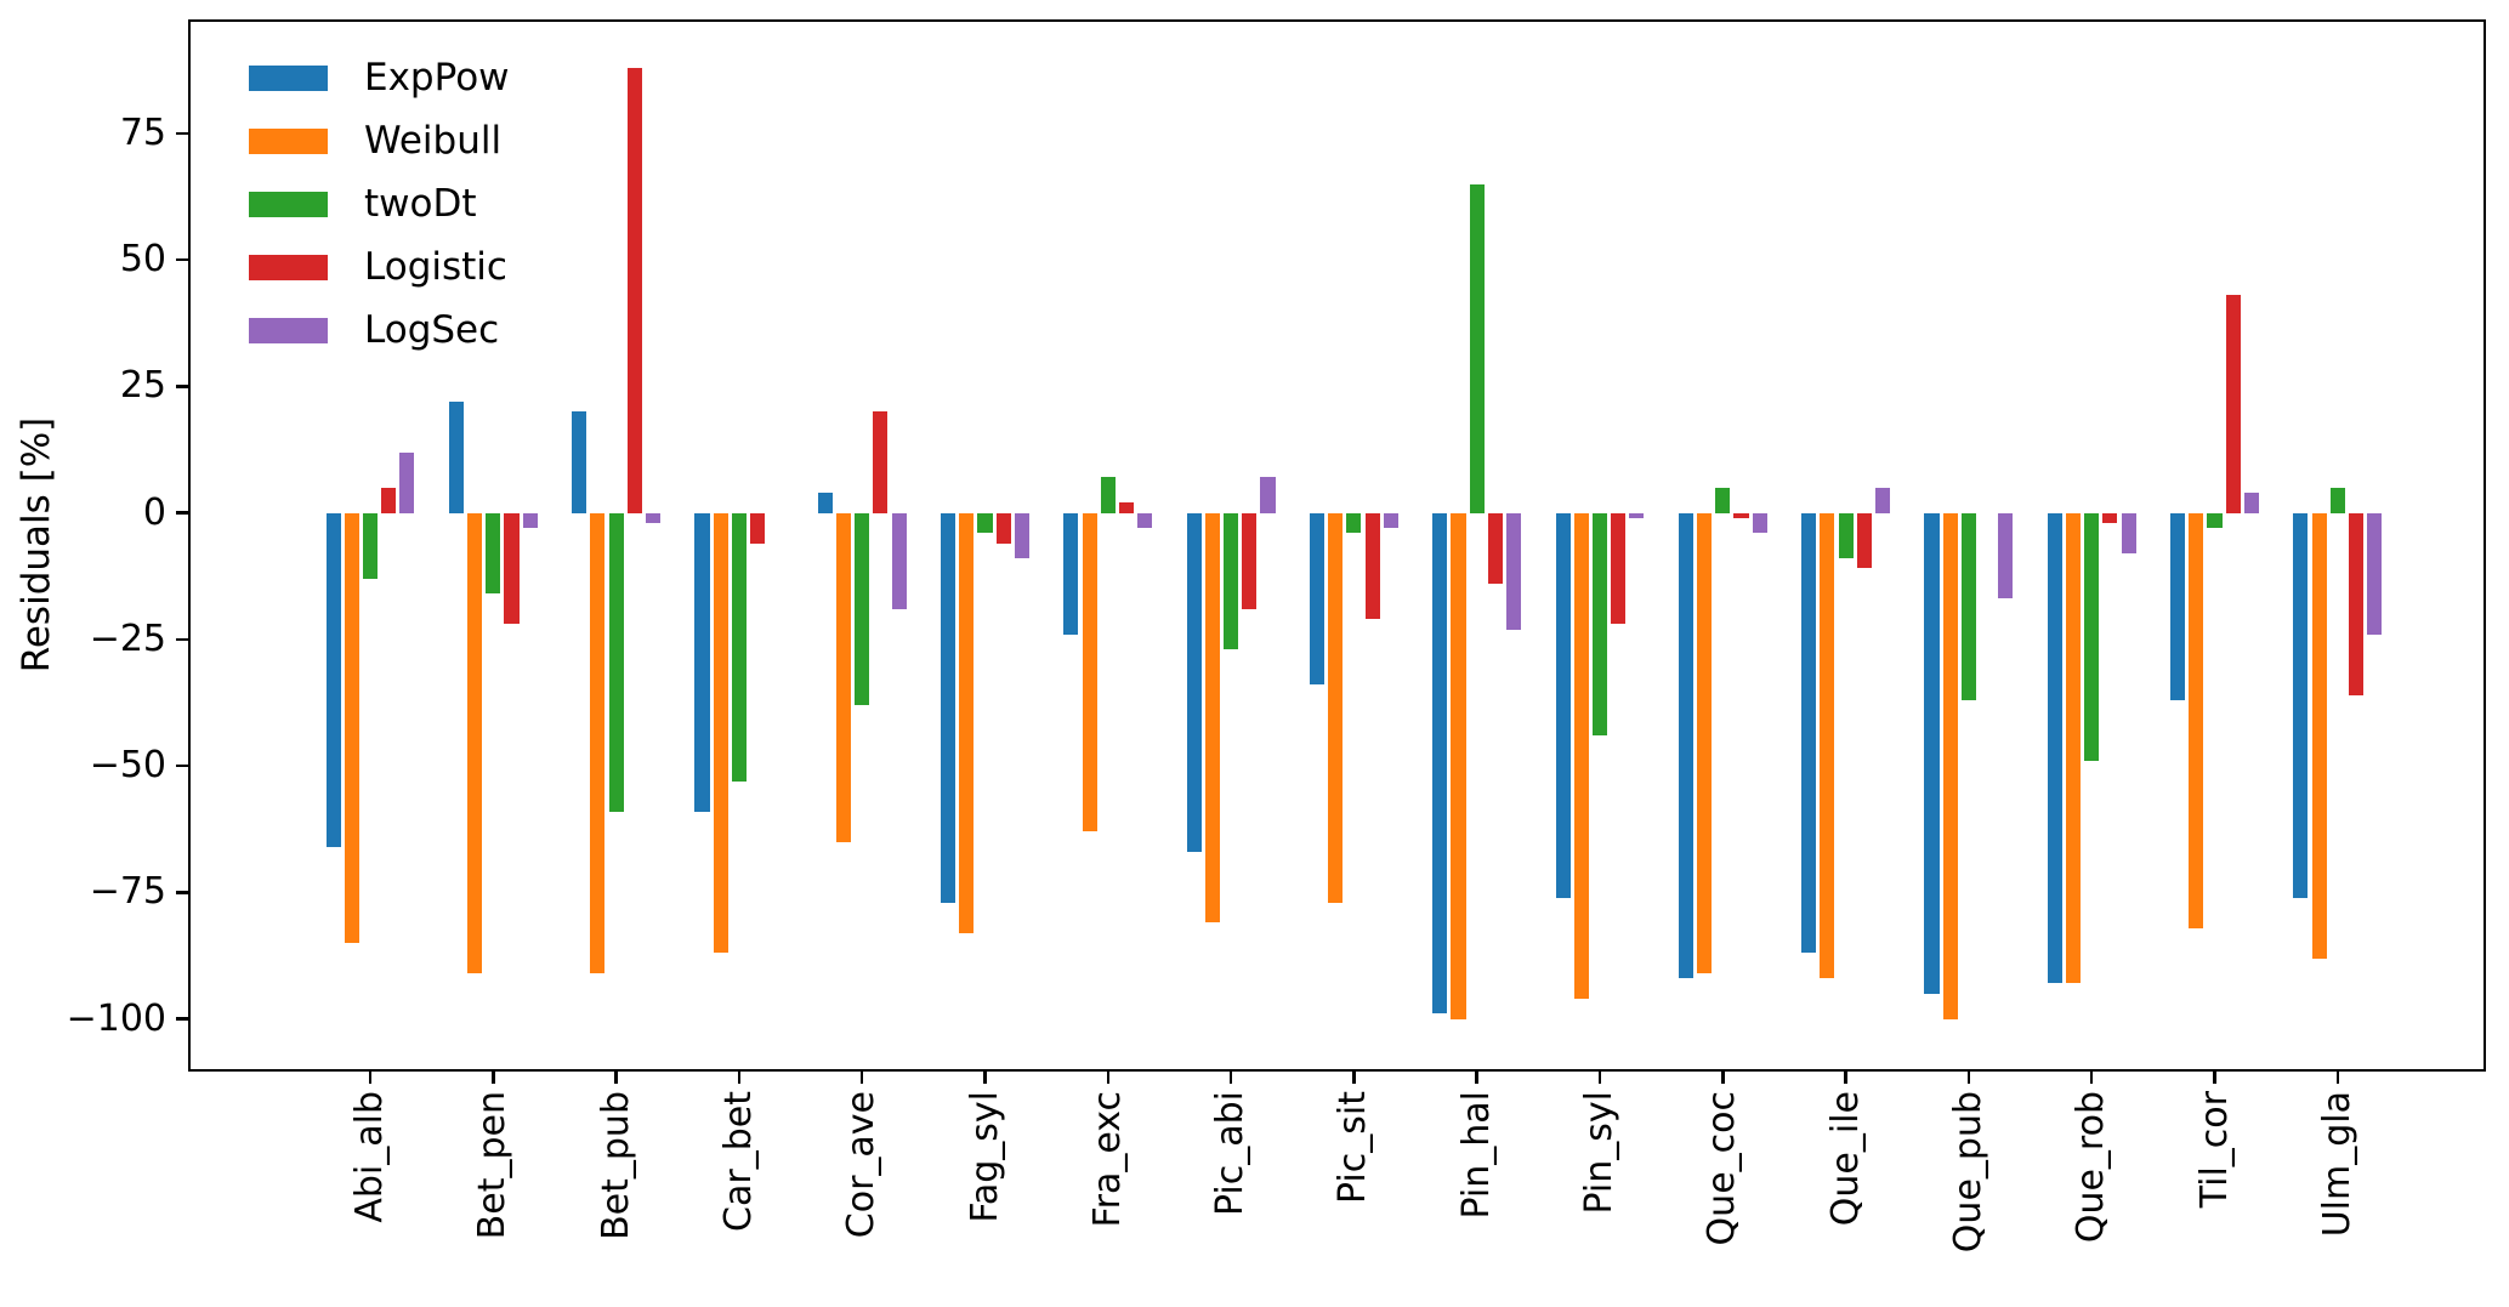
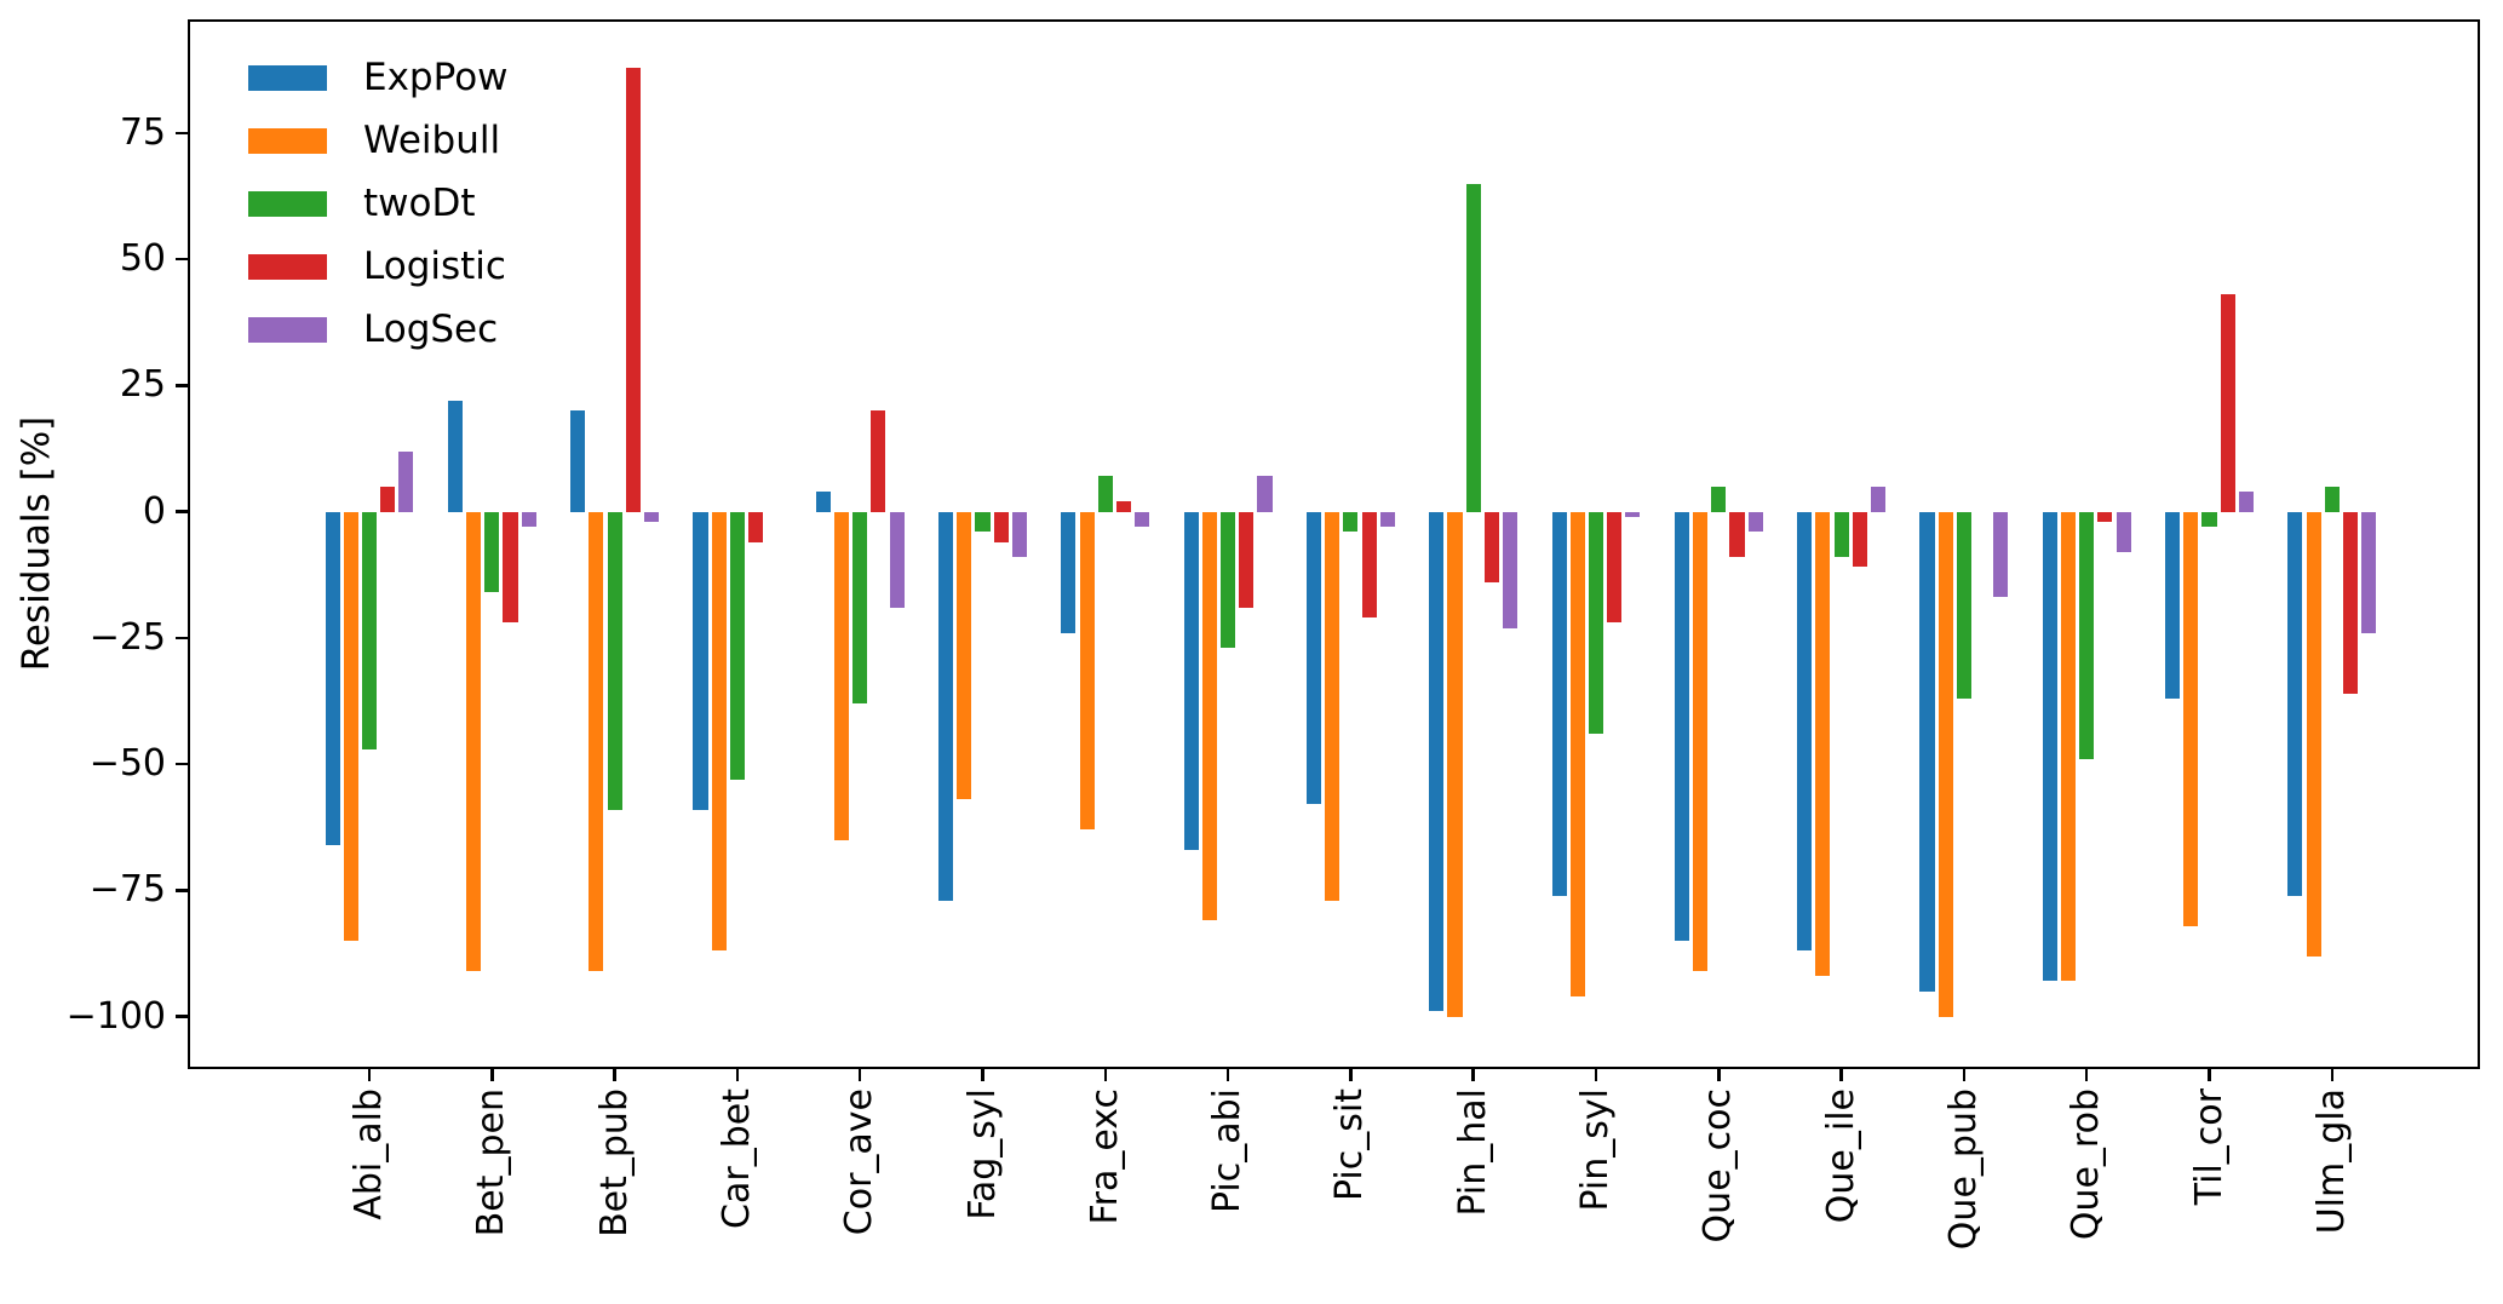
twoDt/Abi_alb: -13 -> -47
Weibull/Fag_syl: -83 -> -57
ExpPow/Pic_sit: -34 -> -58
ExpPow/Que_coc: -92 -> -85
Logistic/Que_coc: -1 -> -9
